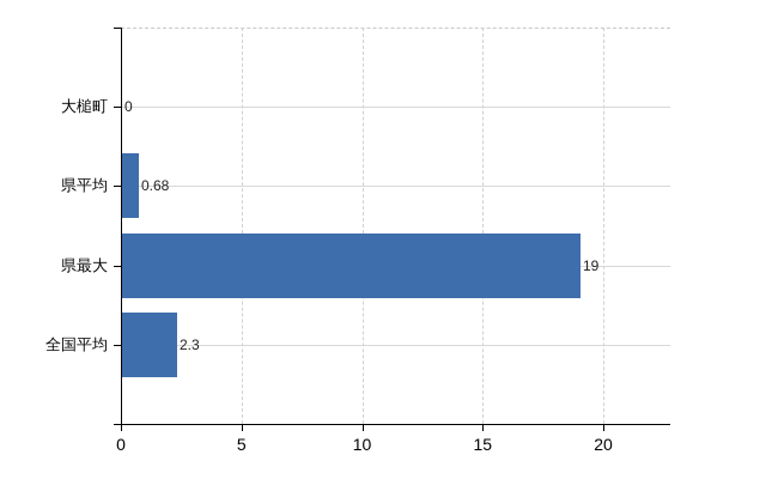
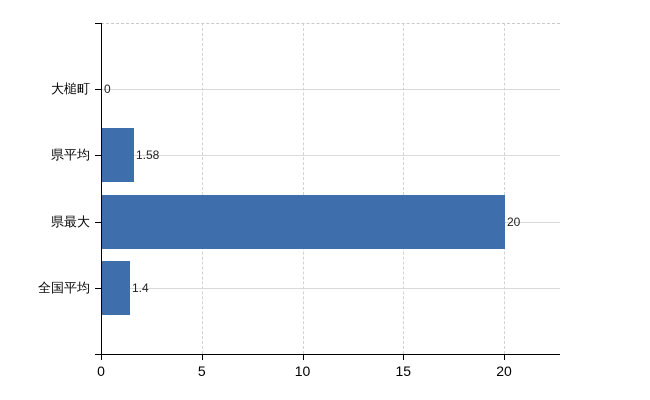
県平均: 0.68 -> 1.58
県最大: 19 -> 20
全国平均: 2.3 -> 1.4
